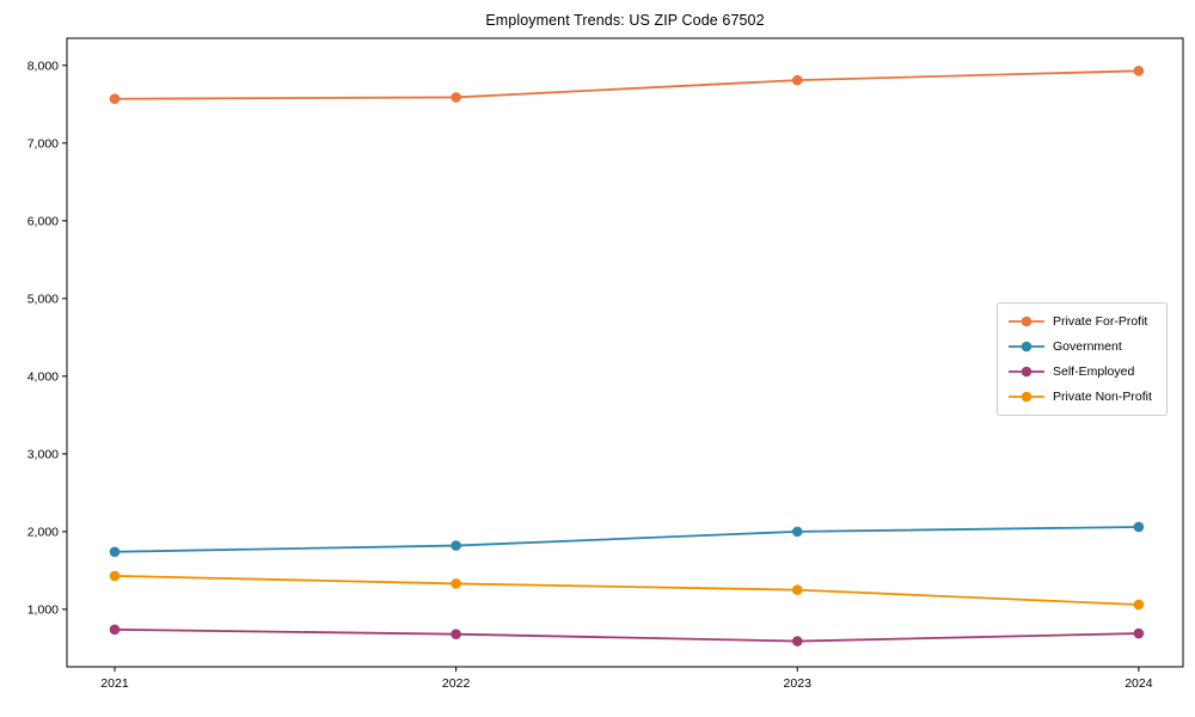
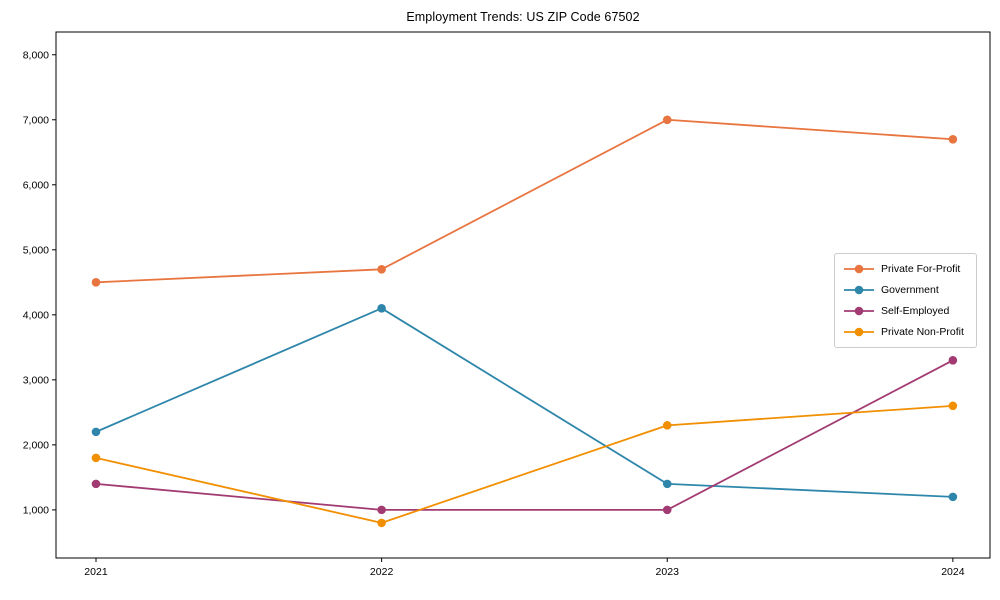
Private For-Profit/2021: 7600 -> 4500
Government/2021: 1700 -> 2200
Self-Employed/2021: 700 -> 1400
Private Non-Profit/2021: 1400 -> 1800
Private For-Profit/2022: 7600 -> 4700
Government/2022: 1800 -> 4100
Self-Employed/2022: 700 -> 1000
Private Non-Profit/2022: 1300 -> 800
Private For-Profit/2023: 7800 -> 7000
Government/2023: 2000 -> 1400
Self-Employed/2023: 600 -> 1000
Private Non-Profit/2023: 1200 -> 2300
Private For-Profit/2024: 7900 -> 6700
Government/2024: 2100 -> 1200
Self-Employed/2024: 700 -> 3300
Private Non-Profit/2024: 1100 -> 2600
